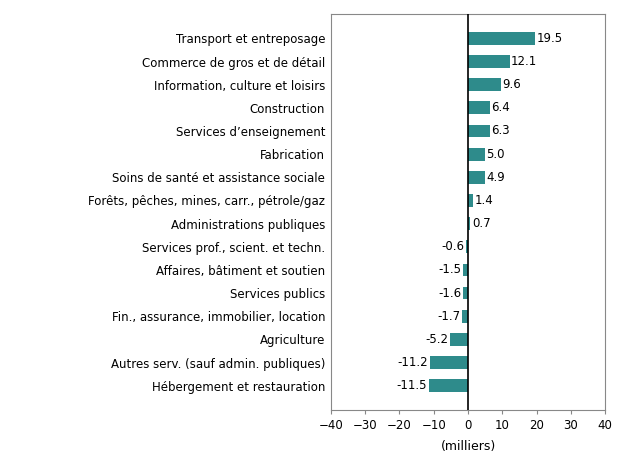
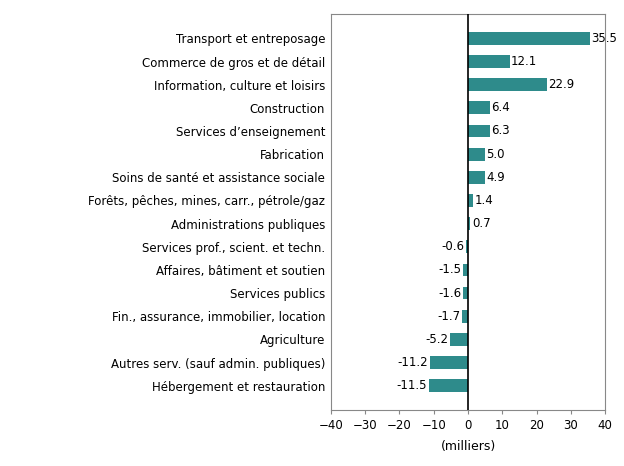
Transport et entreposage: 19.5 -> 35.5
Information, culture et loisirs: 9.6 -> 22.9
